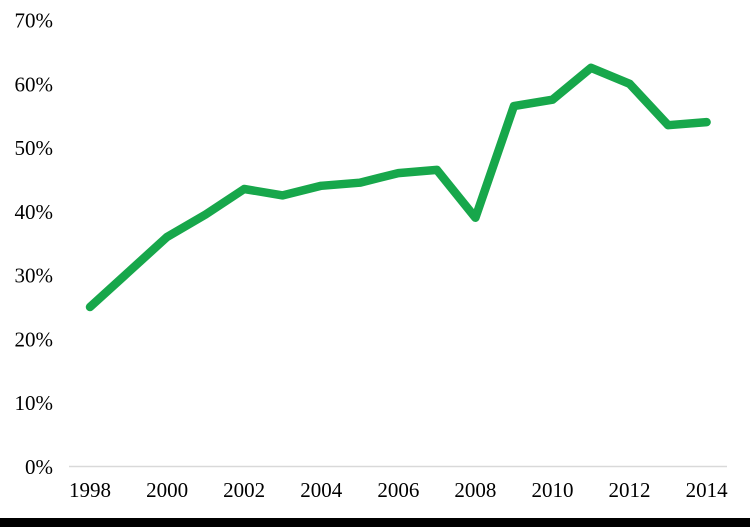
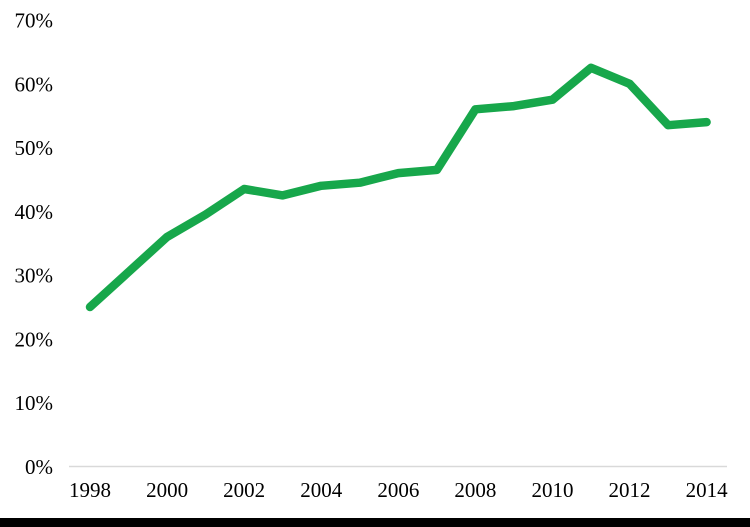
2008: 39% -> 56%
